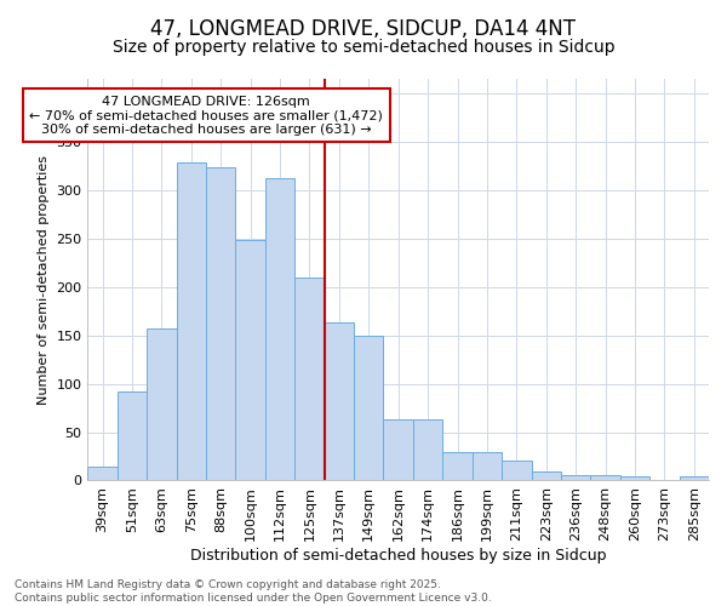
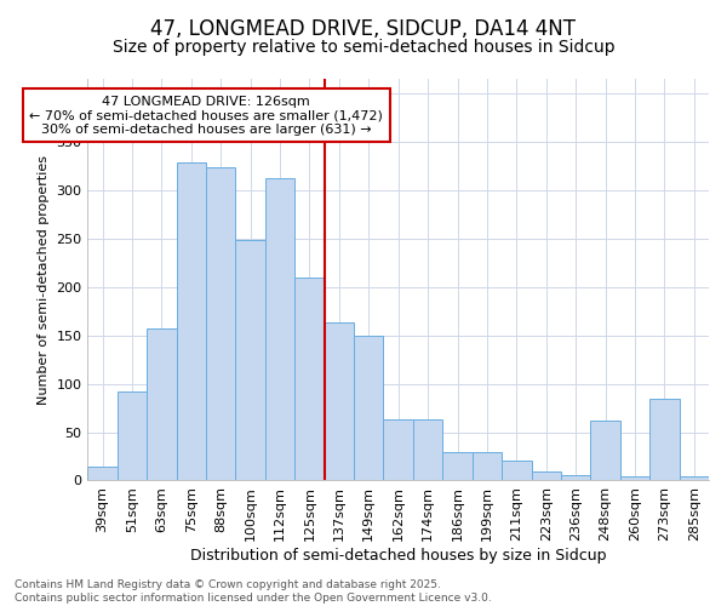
248sqm: 5 -> 62
273sqm: 1 -> 84
